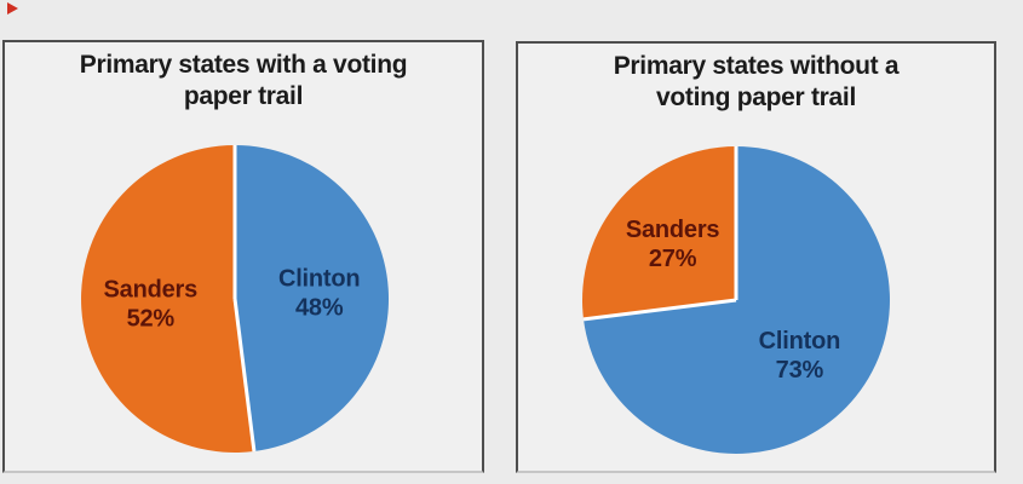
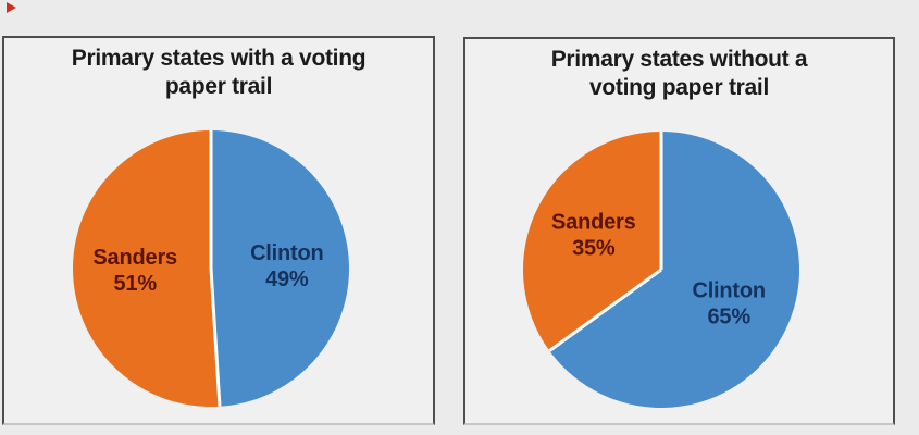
Primary states with a voting paper trail/Sanders: 52% -> 51%
Primary states with a voting paper trail/Clinton: 48% -> 49%
Primary states without a voting paper trail/Sanders: 27% -> 35%
Primary states without a voting paper trail/Clinton: 73% -> 65%
